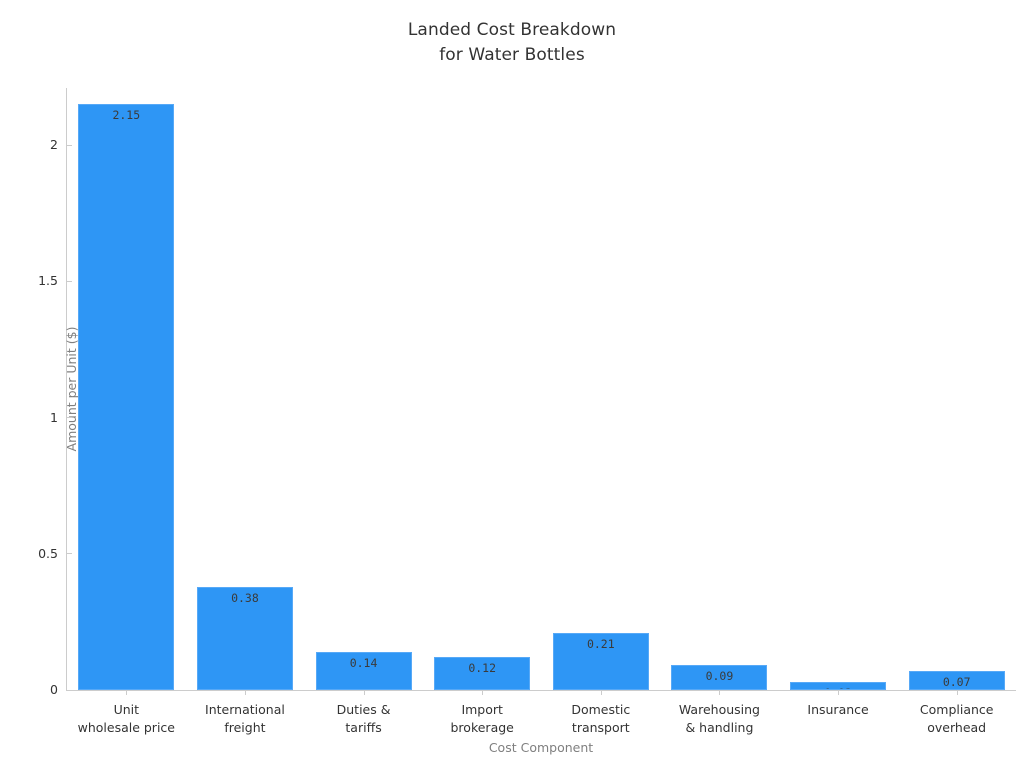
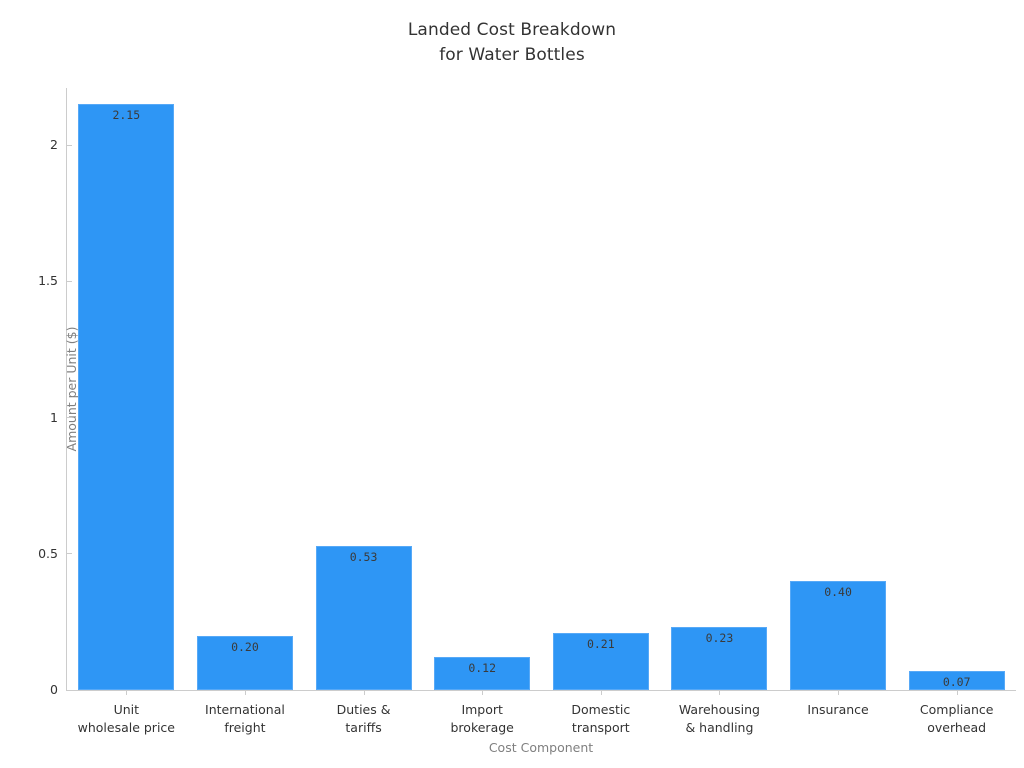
International freight: 0.38 -> 0.20
Duties & tariffs: 0.14 -> 0.53
Warehousing & handling: 0.09 -> 0.23
Insurance: 0.03 -> 0.40
